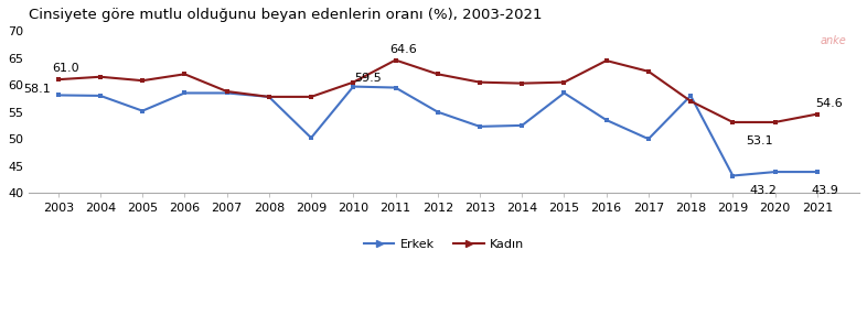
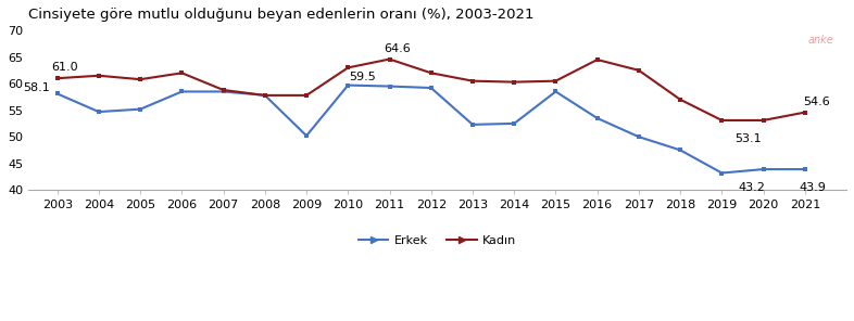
Erkek/2004: 58.0 -> 54.7
Kadın/2010: 60.5 -> 63.0
Erkek/2012: 55.0 -> 59.2
Erkek/2018: 58.0 -> 47.5
